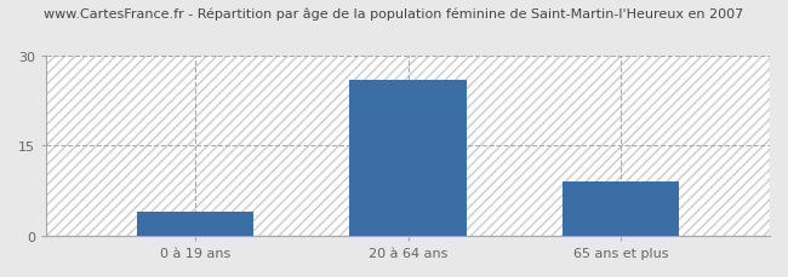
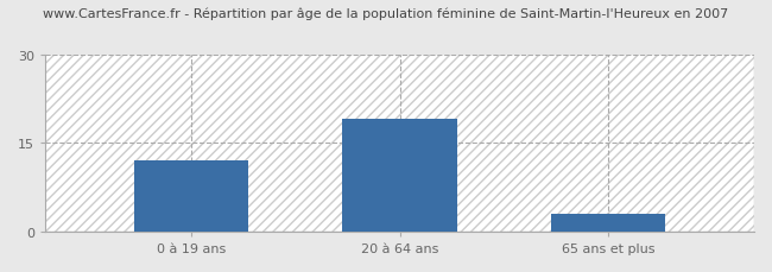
0 à 19 ans: 4 -> 12
20 à 64 ans: 26 -> 19
65 ans et plus: 9 -> 3
